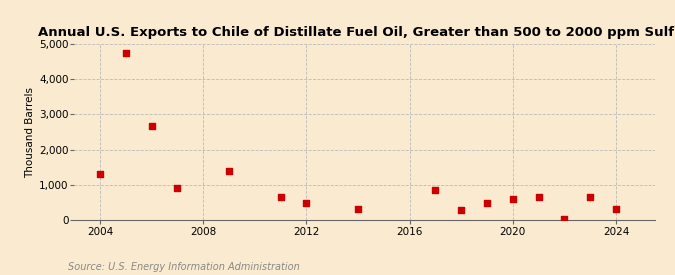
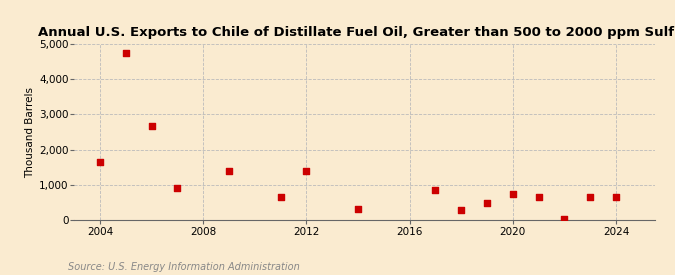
2004: 1,300 -> 1,650
2012: 470 -> 1,400
2020: 590 -> 750
2024: 310 -> 650
